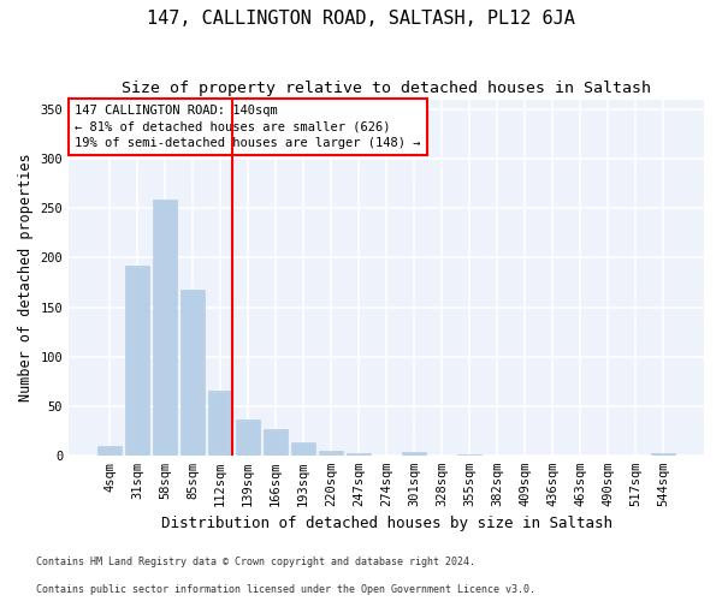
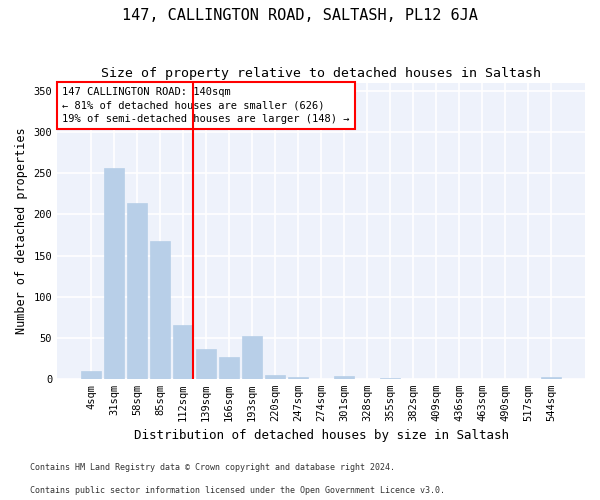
31sqm: 192 -> 256
58sqm: 259 -> 214
193sqm: 13 -> 52
